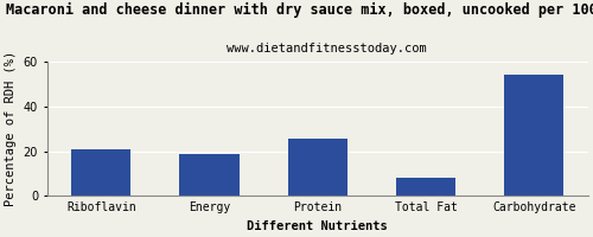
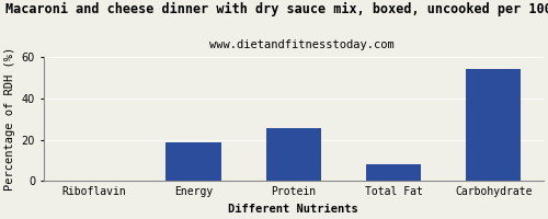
Riboflavin: 21 -> 0
